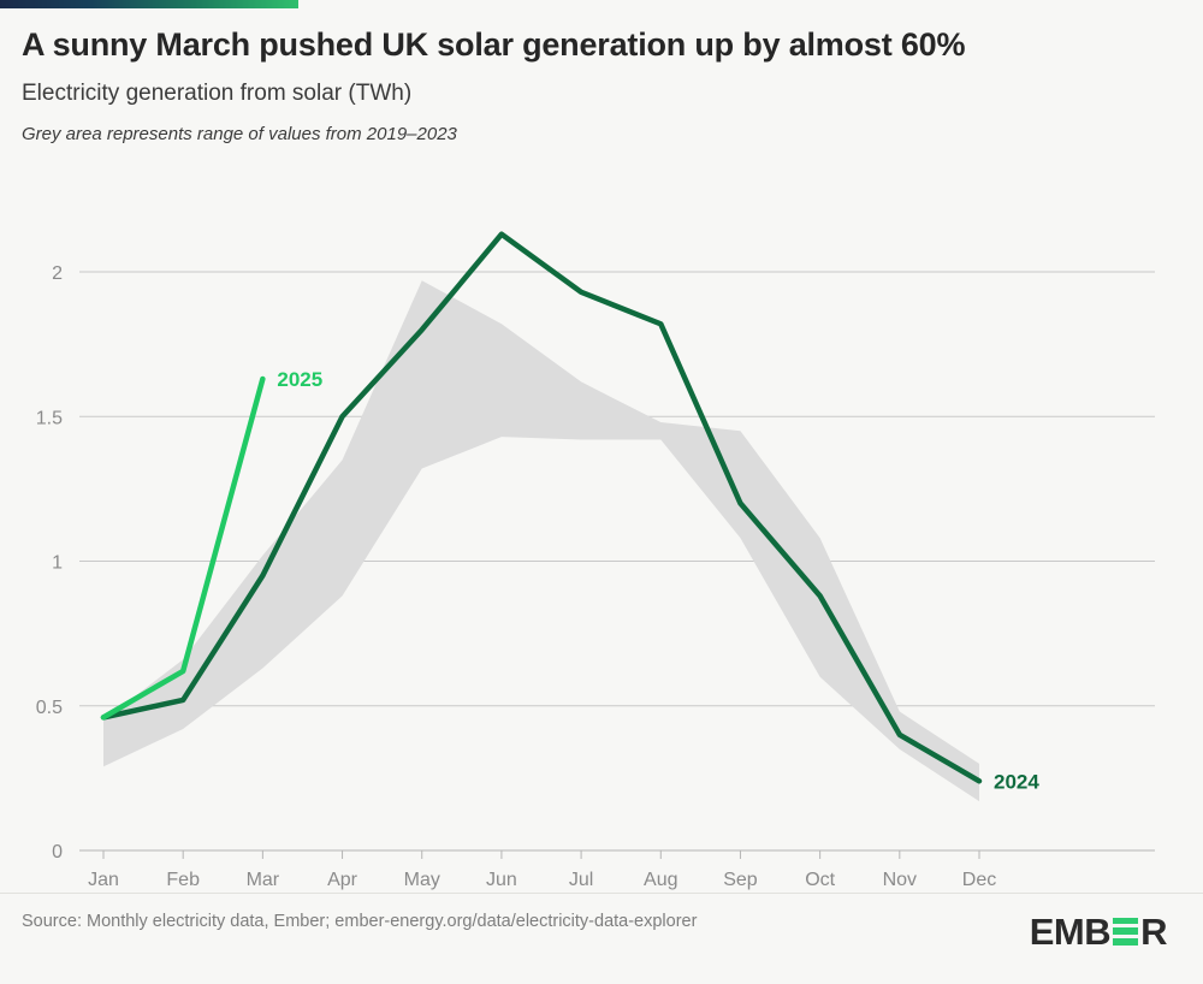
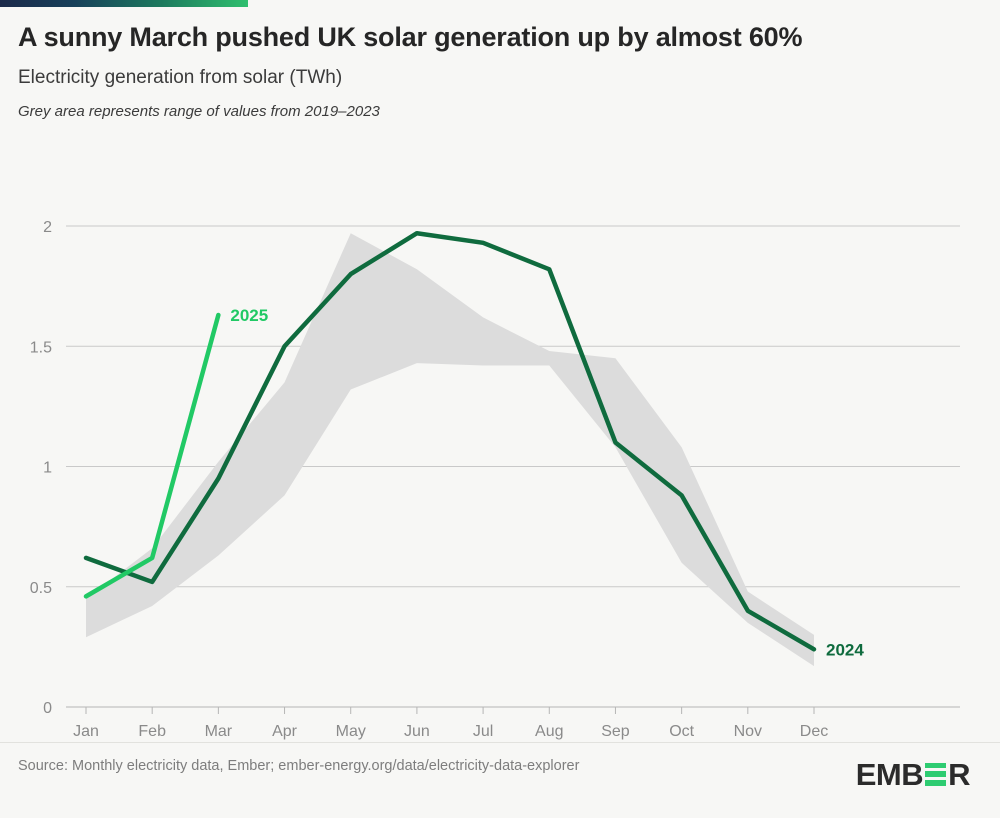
2024/Jan: 0.46 -> 0.62
2024/Jun: 2.13 -> 1.97
2024/Sep: 1.20 -> 1.10
